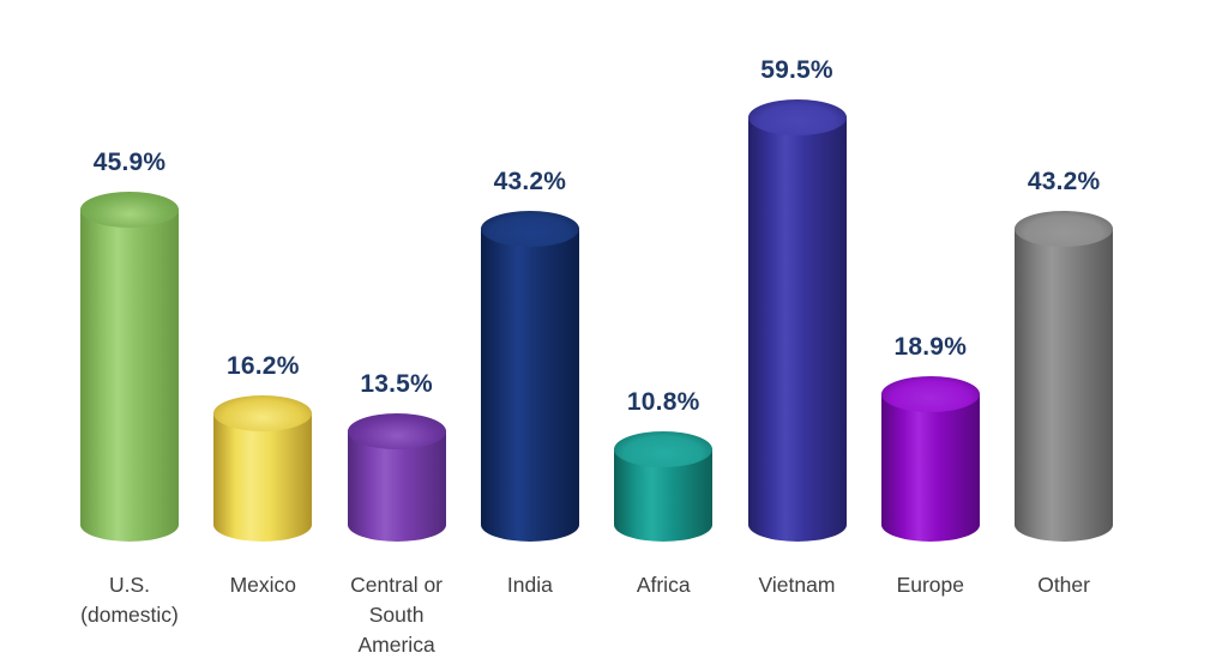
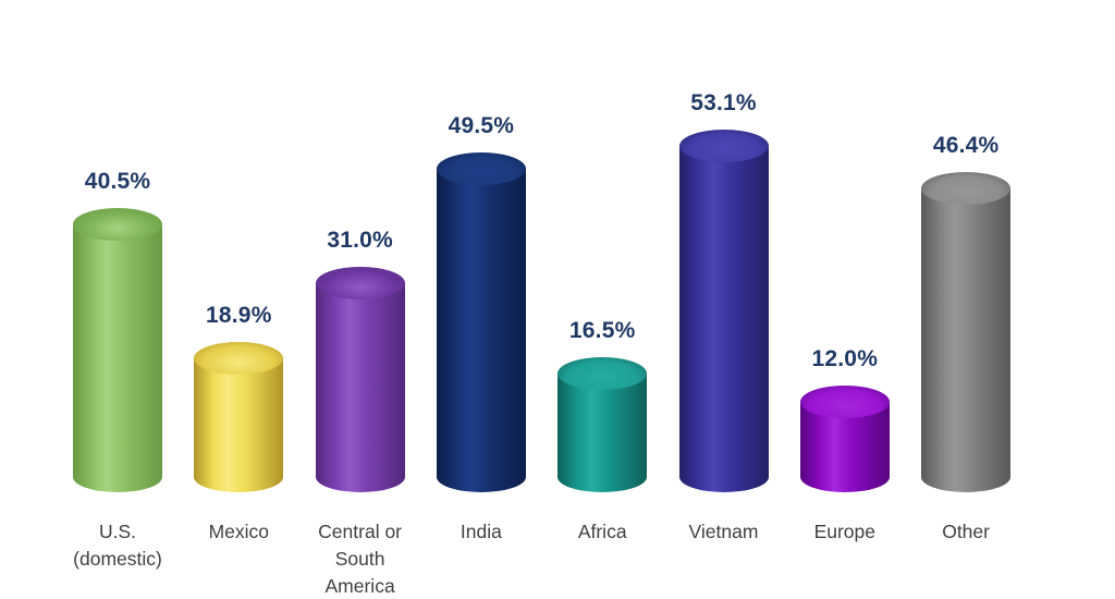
U.S. (domestic): 45.9% -> 40.5%
Mexico: 16.2% -> 18.9%
Central or South America: 13.5% -> 31.0%
India: 43.2% -> 49.5%
Africa: 10.8% -> 16.5%
Vietnam: 59.5% -> 53.1%
Europe: 18.9% -> 12.0%
Other: 43.2% -> 46.4%
